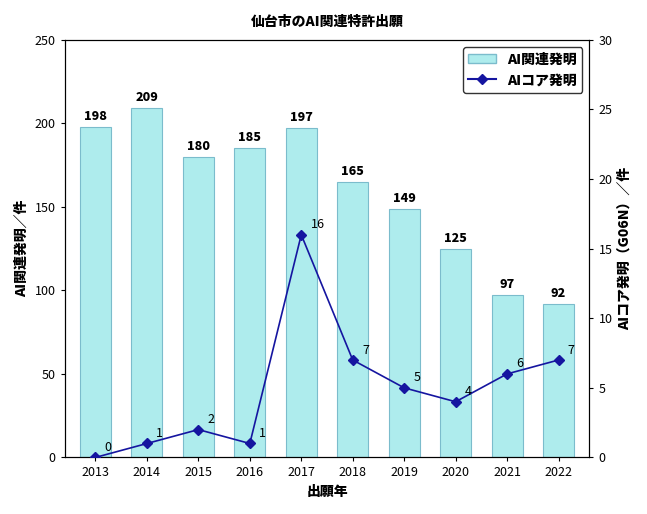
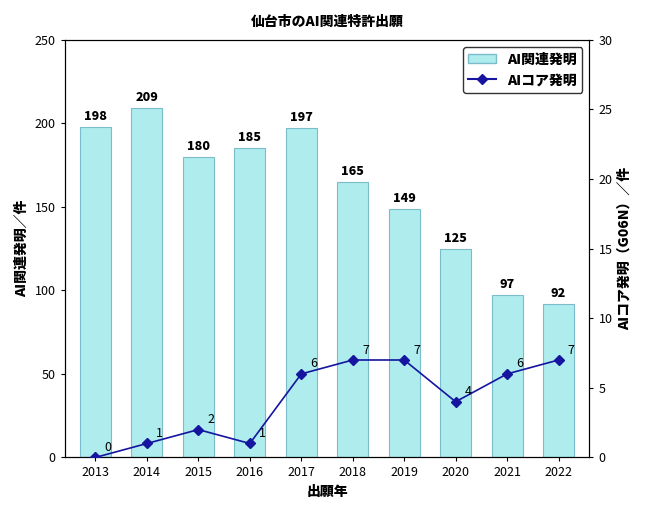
AIコア発明/2017: 16 -> 6
AIコア発明/2019: 5 -> 7
